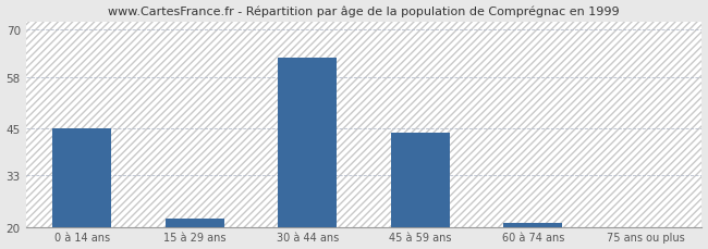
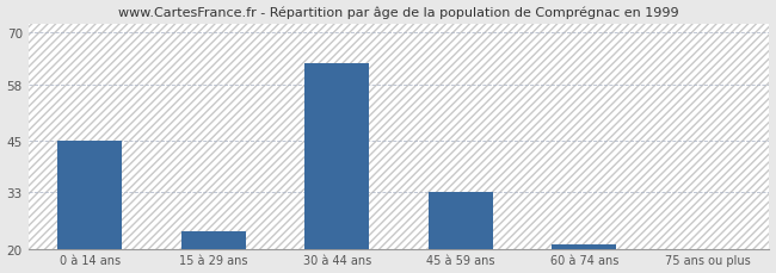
15 à 29 ans: 22 -> 24
45 à 59 ans: 44 -> 33
